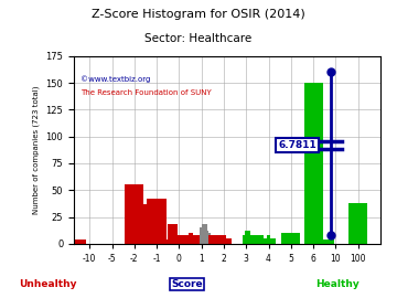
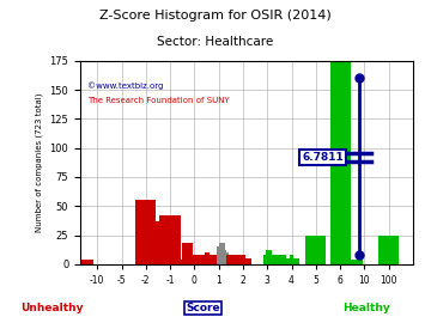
5: 10 -> 25
6: 150 -> 175
100: 38 -> 25
